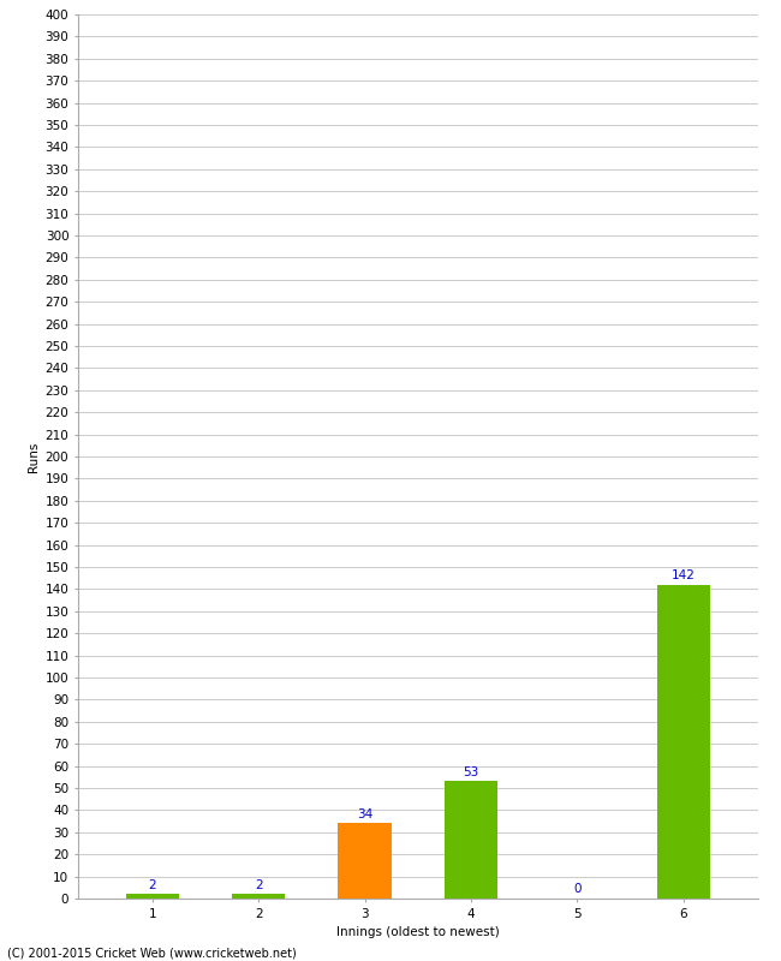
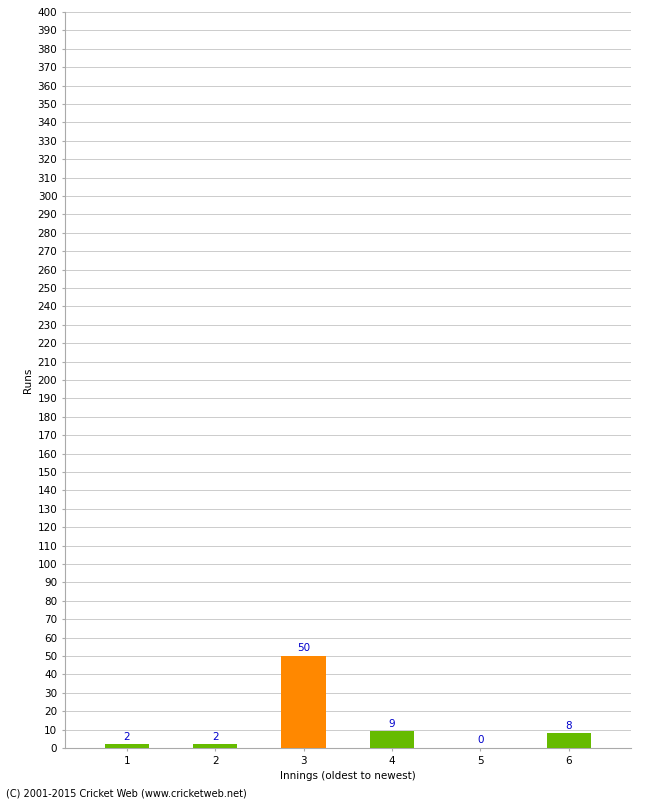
3: 34 -> 50
4: 53 -> 9
6: 142 -> 8
